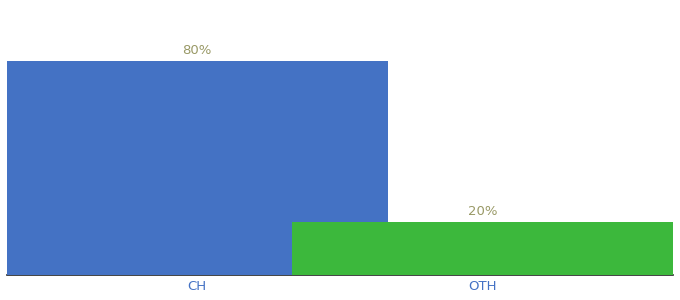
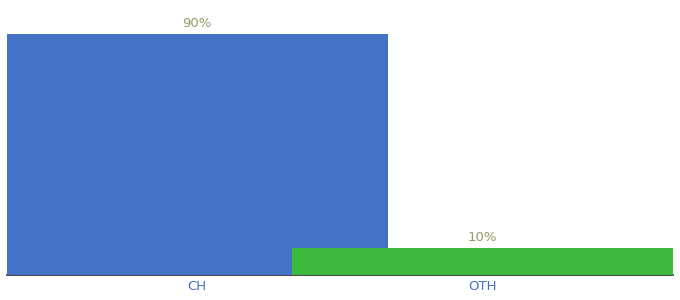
CH: 80% -> 90%
OTH: 20% -> 10%
